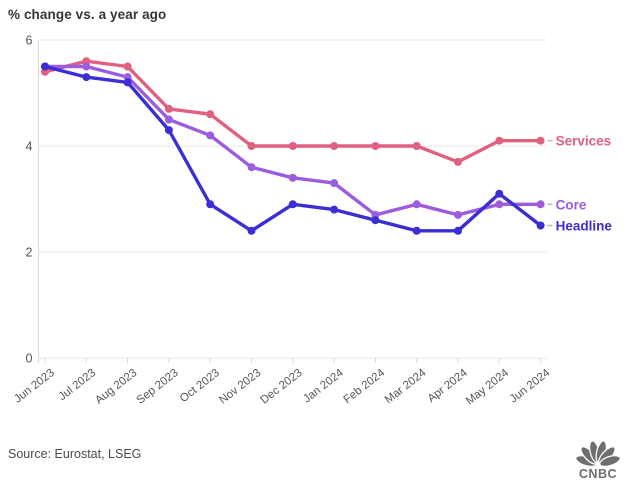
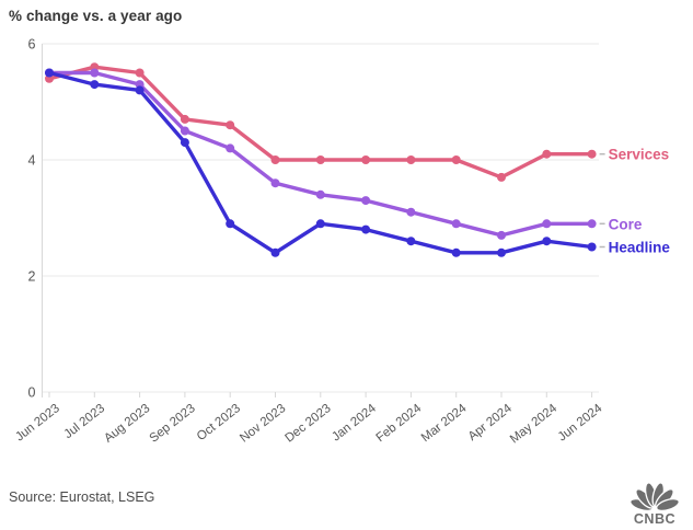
Core/Feb 2024: 2.7 -> 3.1
Headline/May 2024: 3.1 -> 2.6
